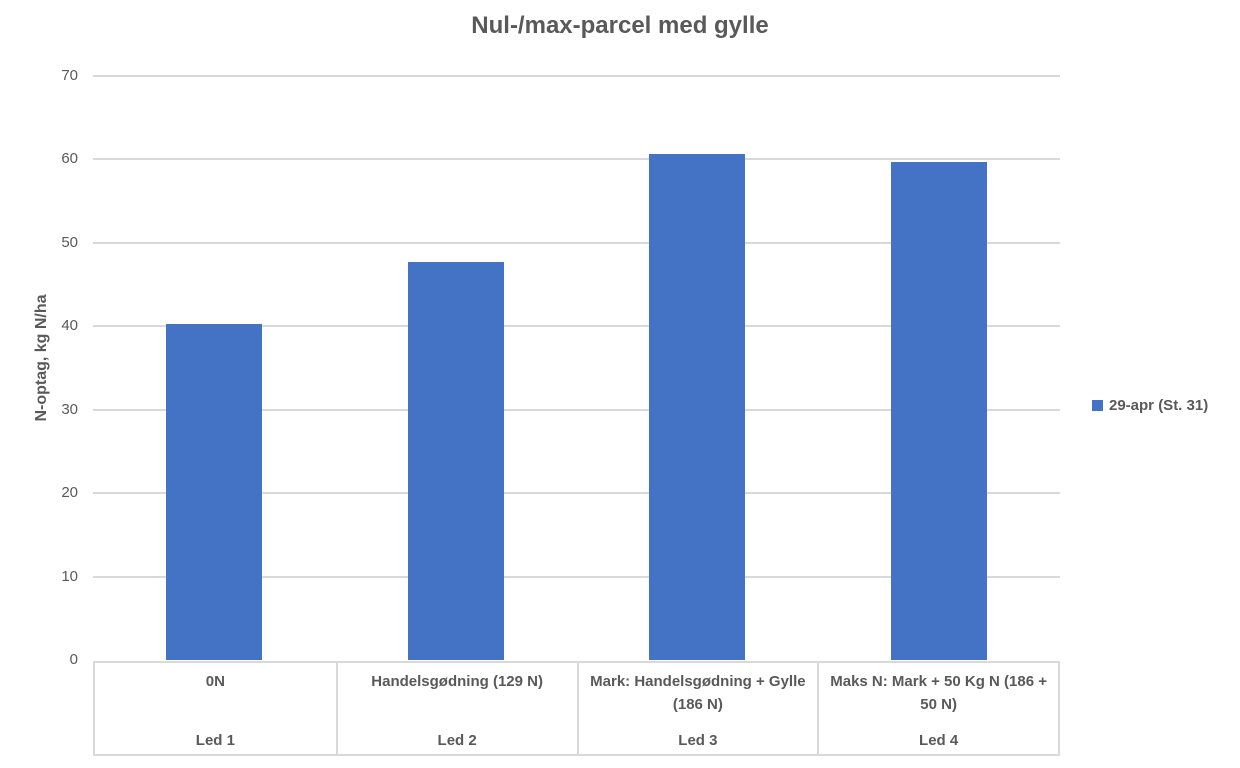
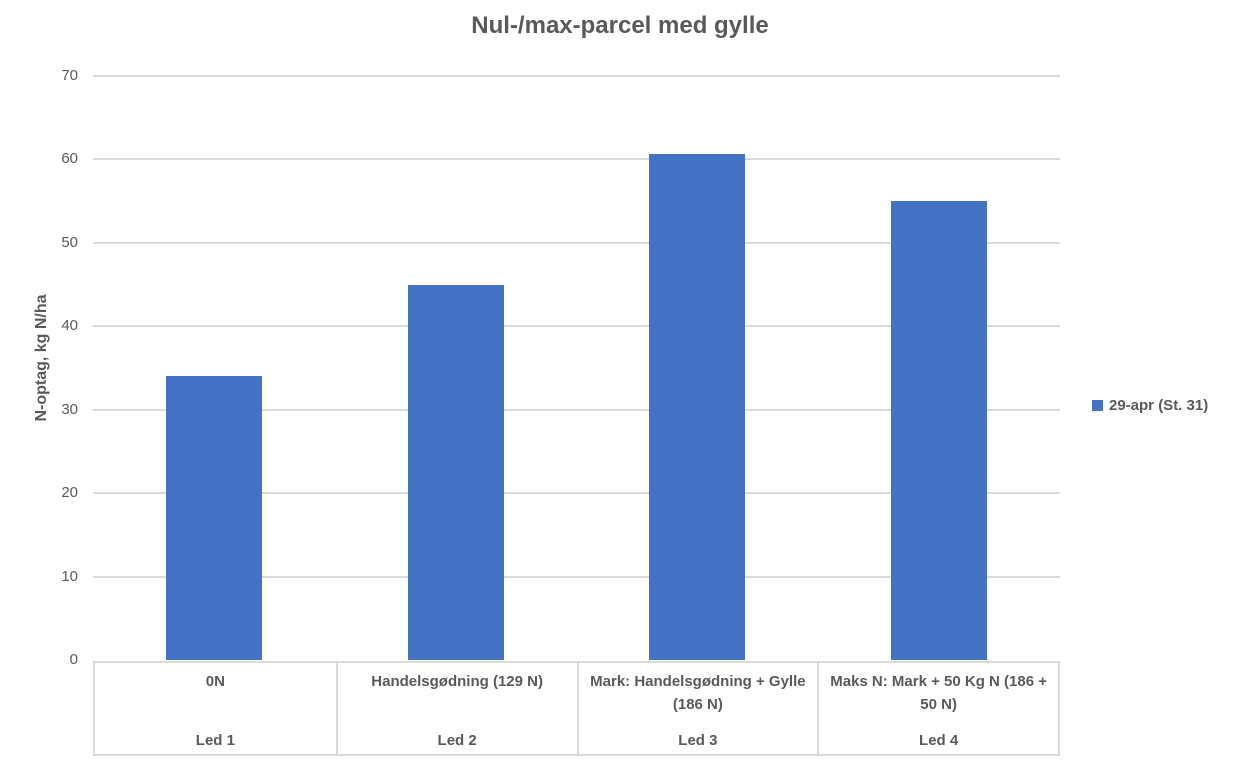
0N: 40 -> 34
Handelsgødning (129 N): 48 -> 45
Maks N: Mark + 50 Kg N (186 + 50 N): 60 -> 55
